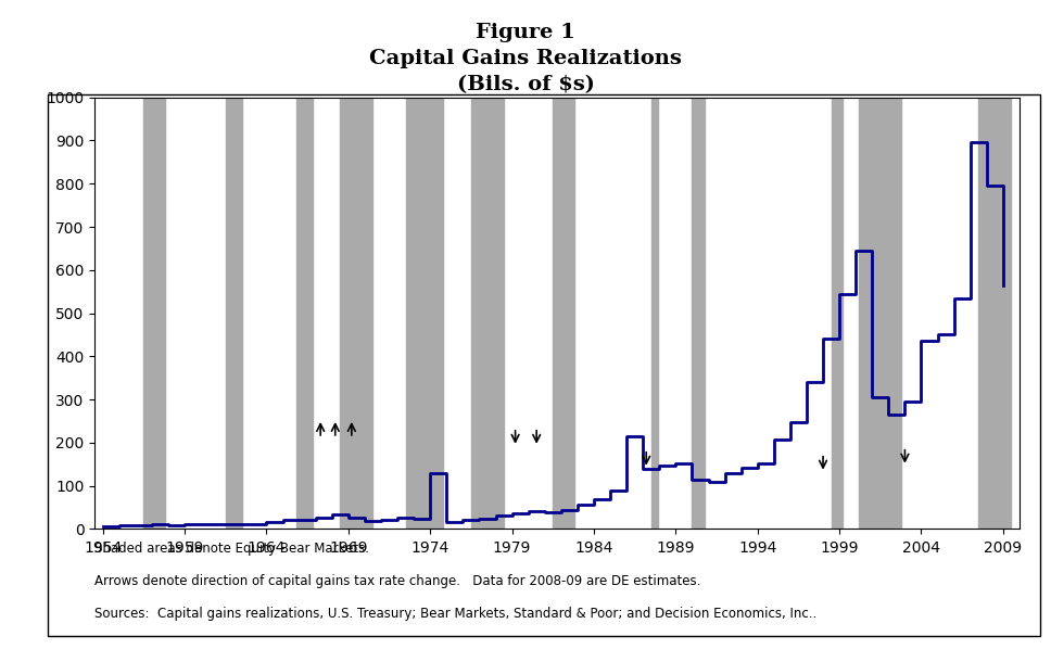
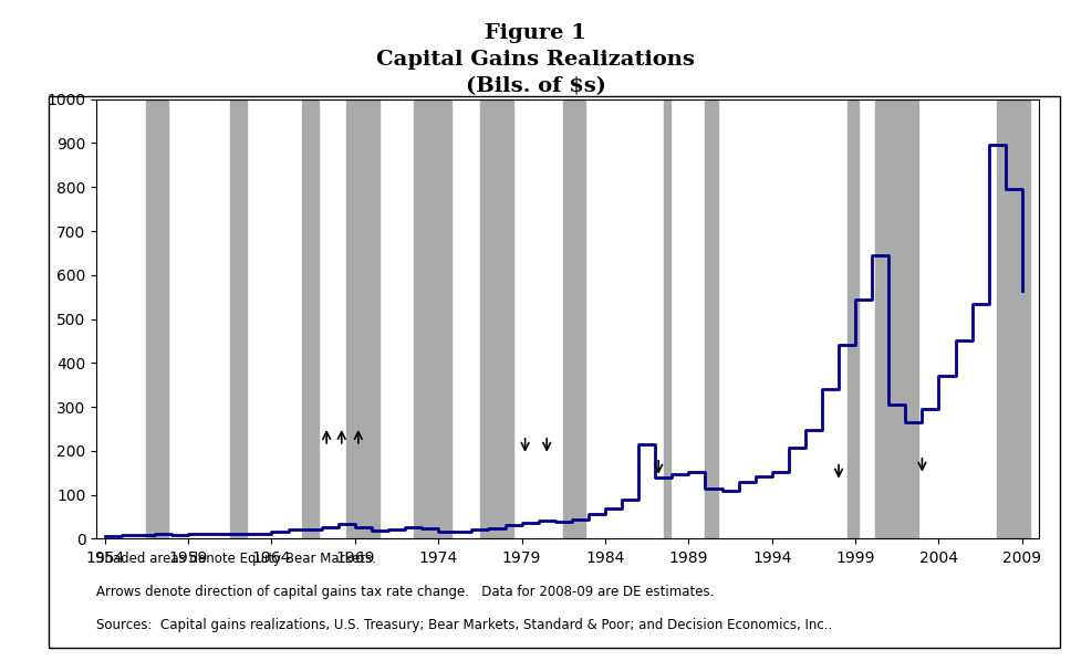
1974: 130 -> 17
2004: 435 -> 370
